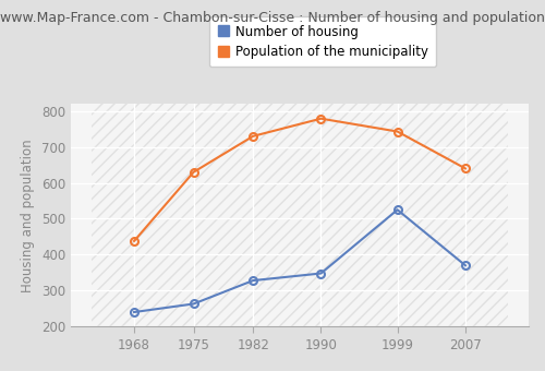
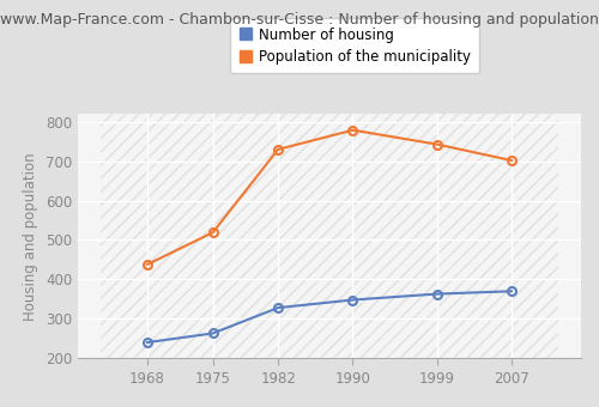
Population of the municipality/1975: 630 -> 519
Number of housing/1999: 525 -> 363
Population of the municipality/2007: 640 -> 702
